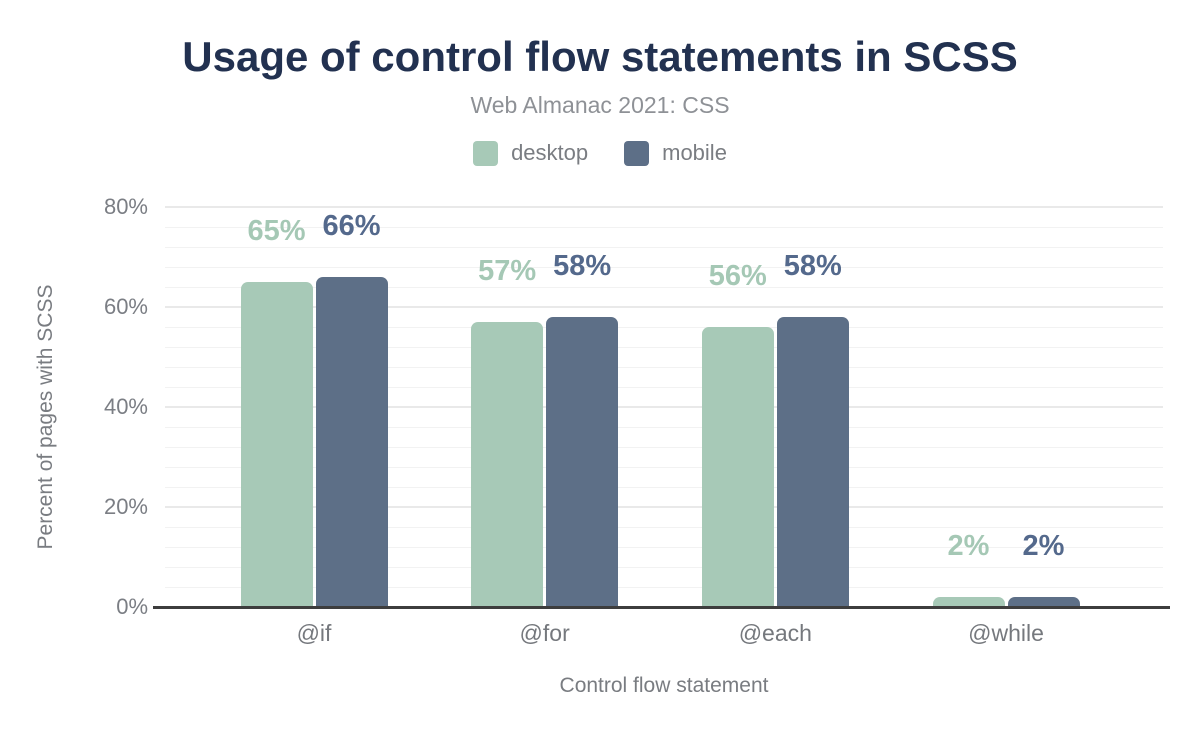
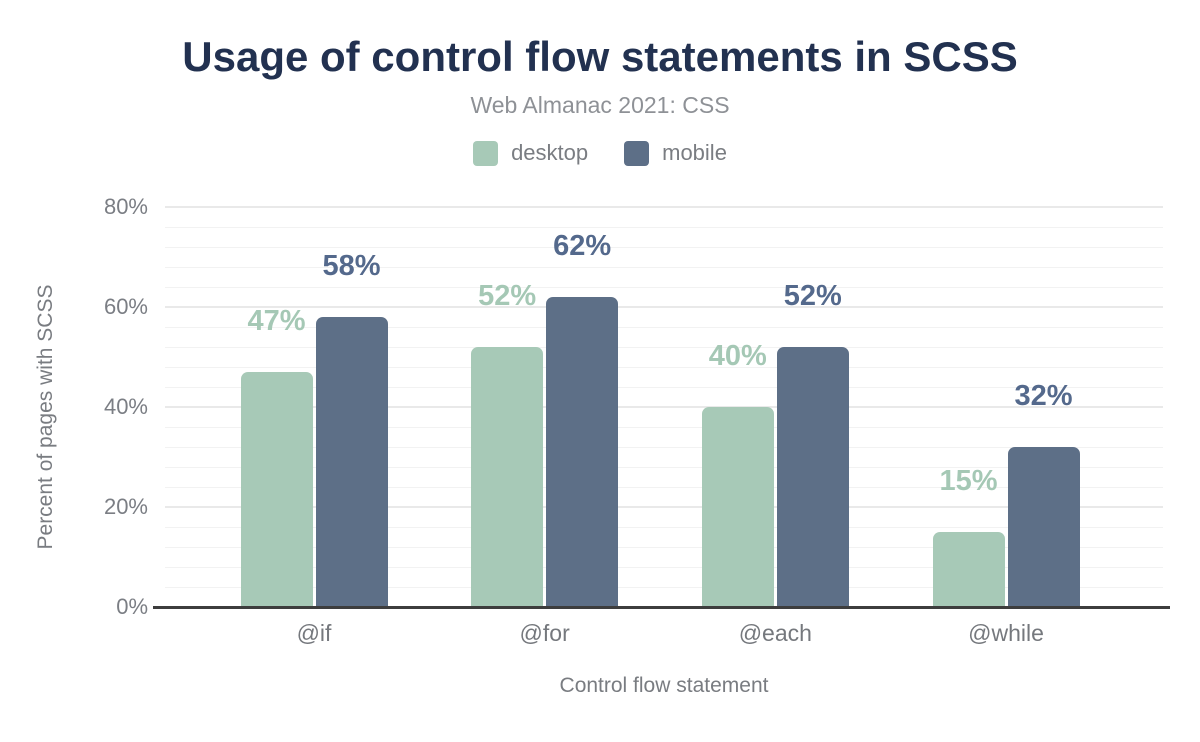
desktop/@if: 65% -> 47%
mobile/@if: 66% -> 58%
desktop/@for: 57% -> 52%
mobile/@for: 58% -> 62%
desktop/@each: 56% -> 40%
mobile/@each: 58% -> 52%
desktop/@while: 2% -> 15%
mobile/@while: 2% -> 32%
